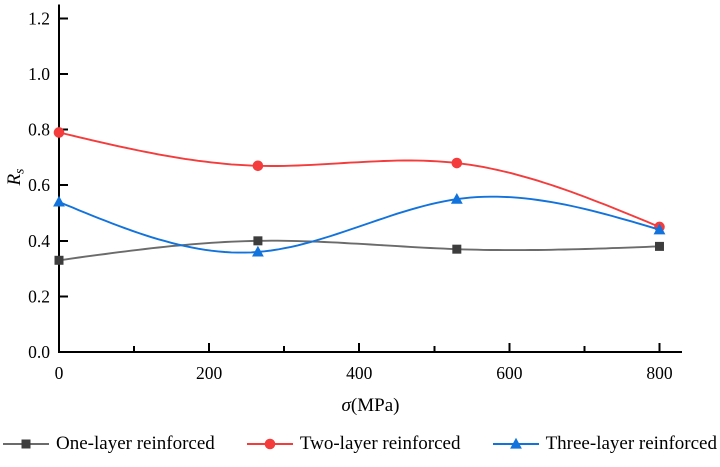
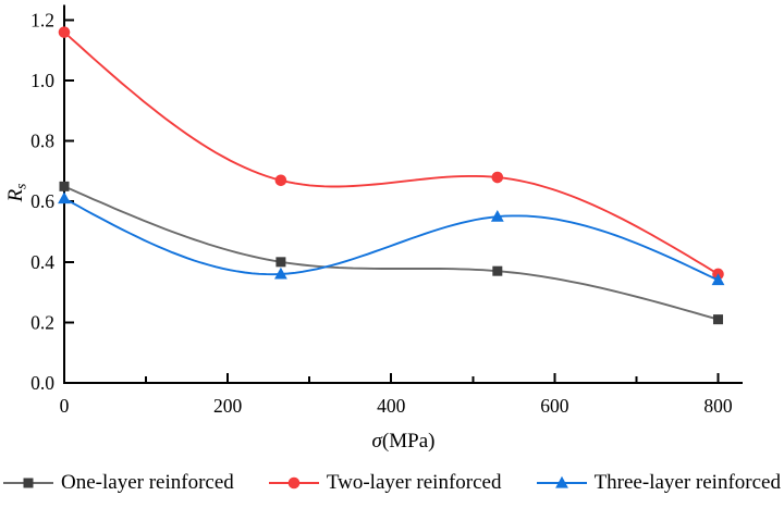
One-layer reinforced/0: 0.33 -> 0.65
Two-layer reinforced/0: 0.79 -> 1.16
Three-layer reinforced/0: 0.54 -> 0.61
One-layer reinforced/800: 0.38 -> 0.21
Two-layer reinforced/800: 0.45 -> 0.36
Three-layer reinforced/800: 0.44 -> 0.34
